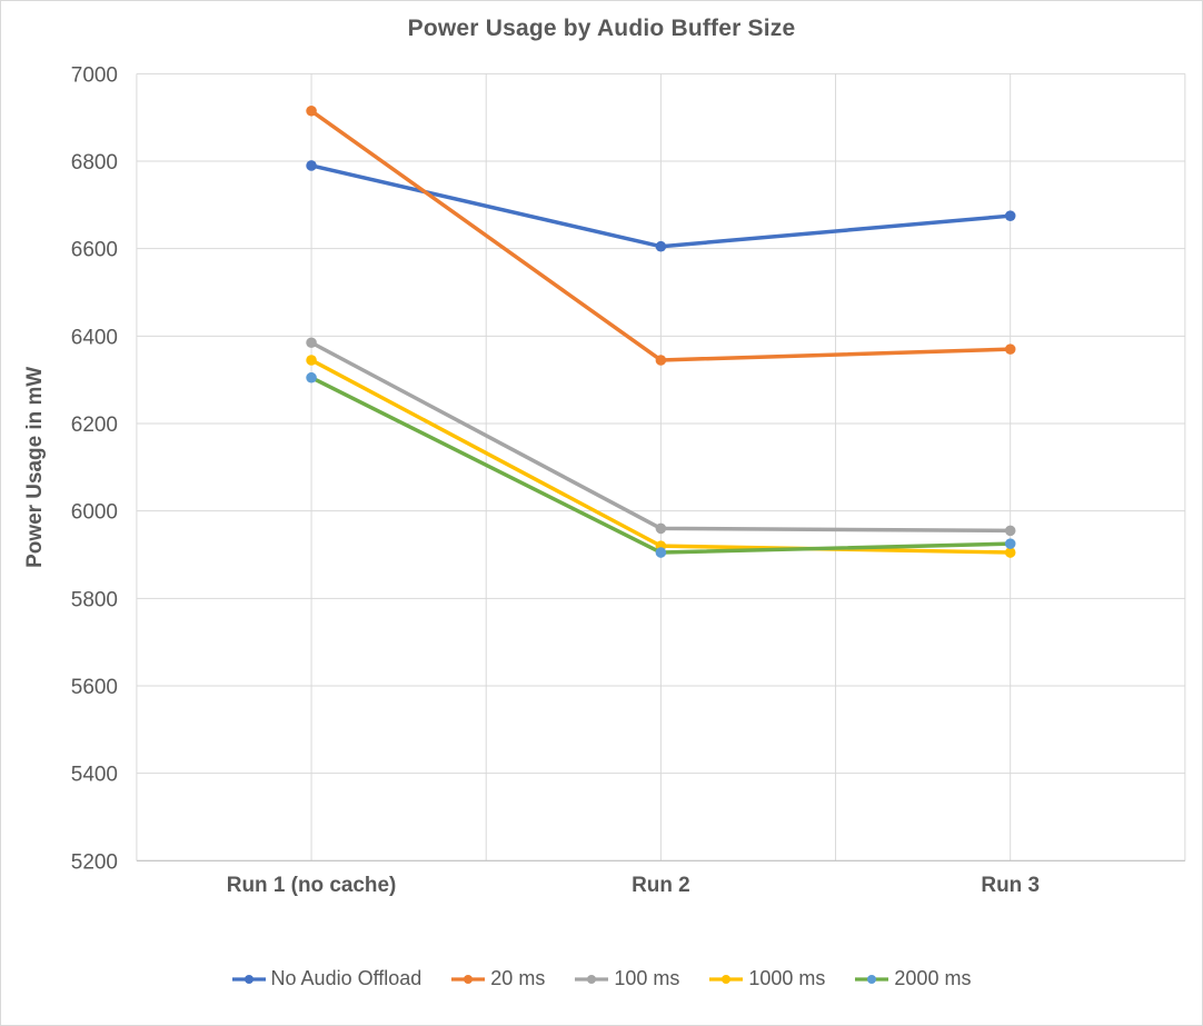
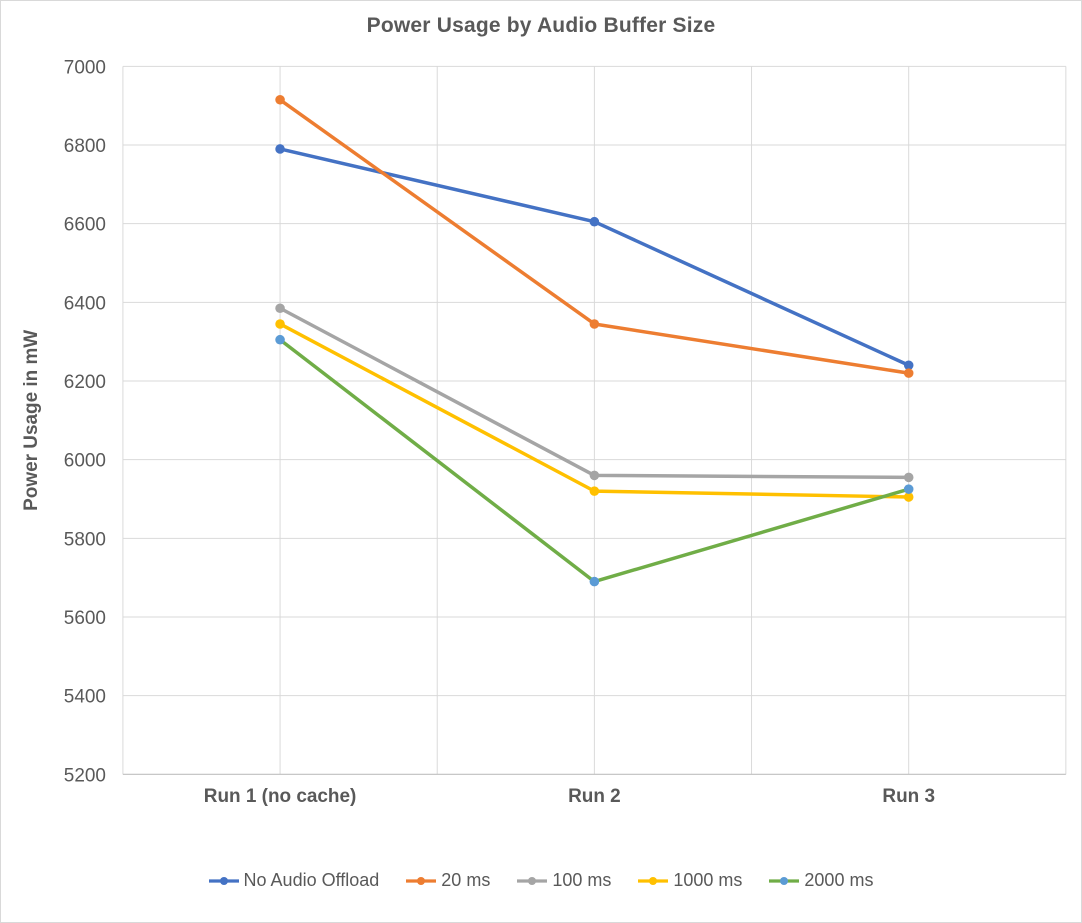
2000 ms/Run 2: 5900 -> 5690
No Audio Offload/Run 3: 6680 -> 6240
20 ms/Run 3: 6370 -> 6220
